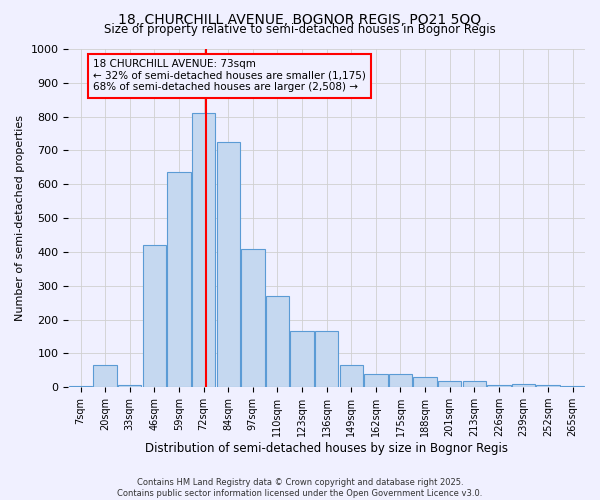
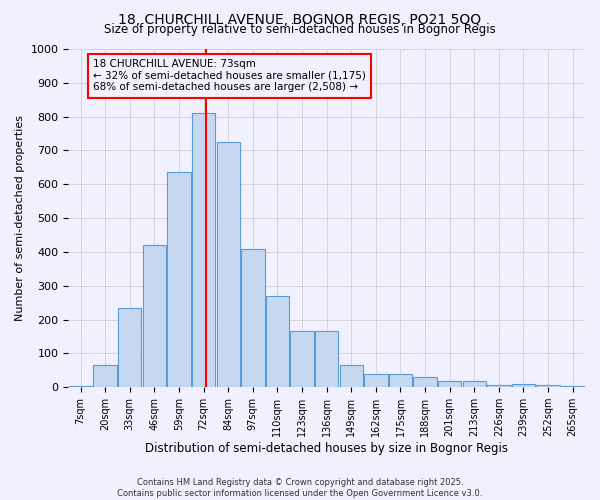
33sqm: 8 -> 235
